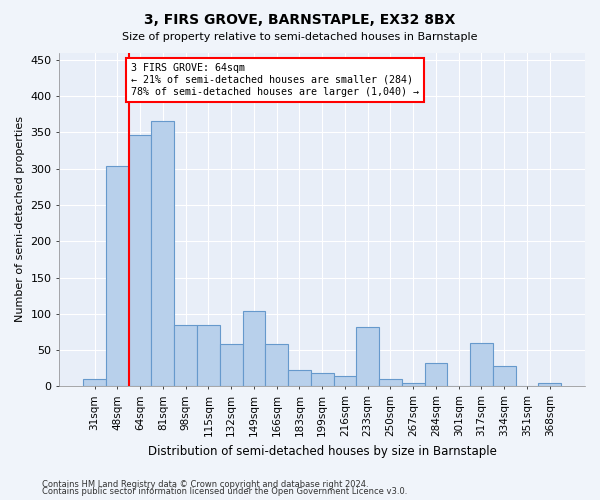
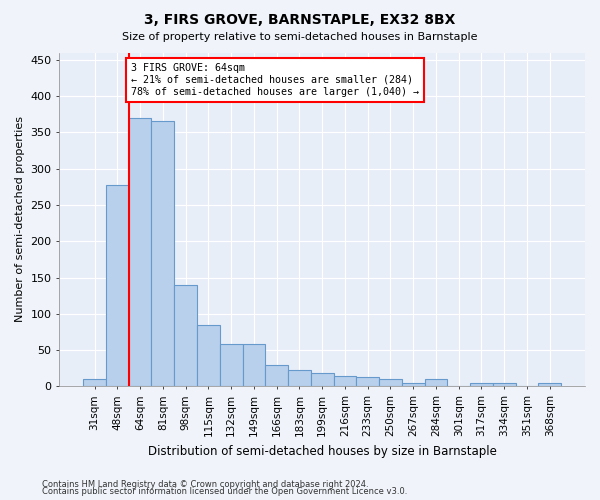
48sqm: 304 -> 278
64sqm: 346 -> 370
98sqm: 84 -> 140
149sqm: 104 -> 58
166sqm: 58 -> 30
233sqm: 82 -> 13
284sqm: 32 -> 10
317sqm: 60 -> 4
334sqm: 28 -> 4
